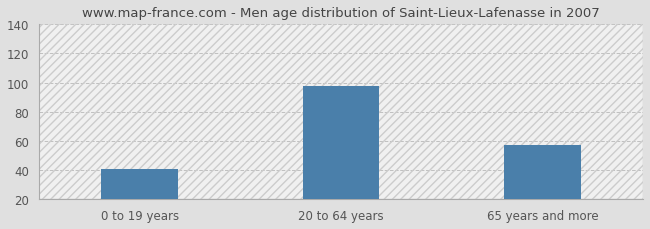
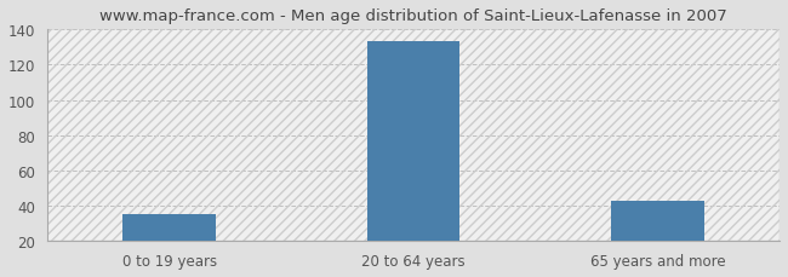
0 to 19 years: 41 -> 35
20 to 64 years: 98 -> 133
65 years and more: 57 -> 43
